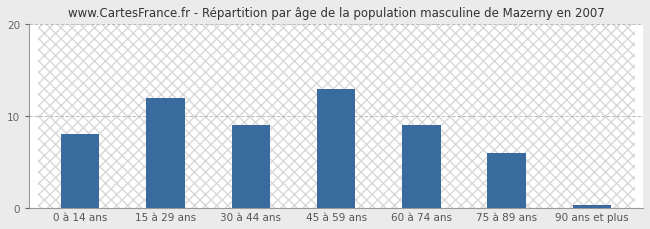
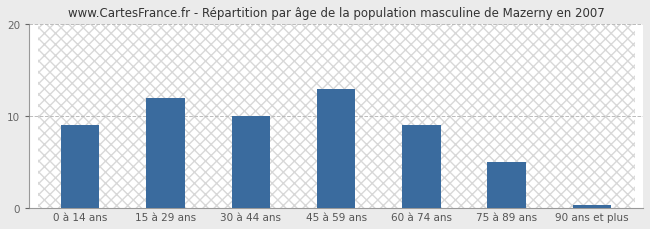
0 à 14 ans: 8.0 -> 9.0
30 à 44 ans: 9.0 -> 10.0
75 à 89 ans: 6.0 -> 5.0
